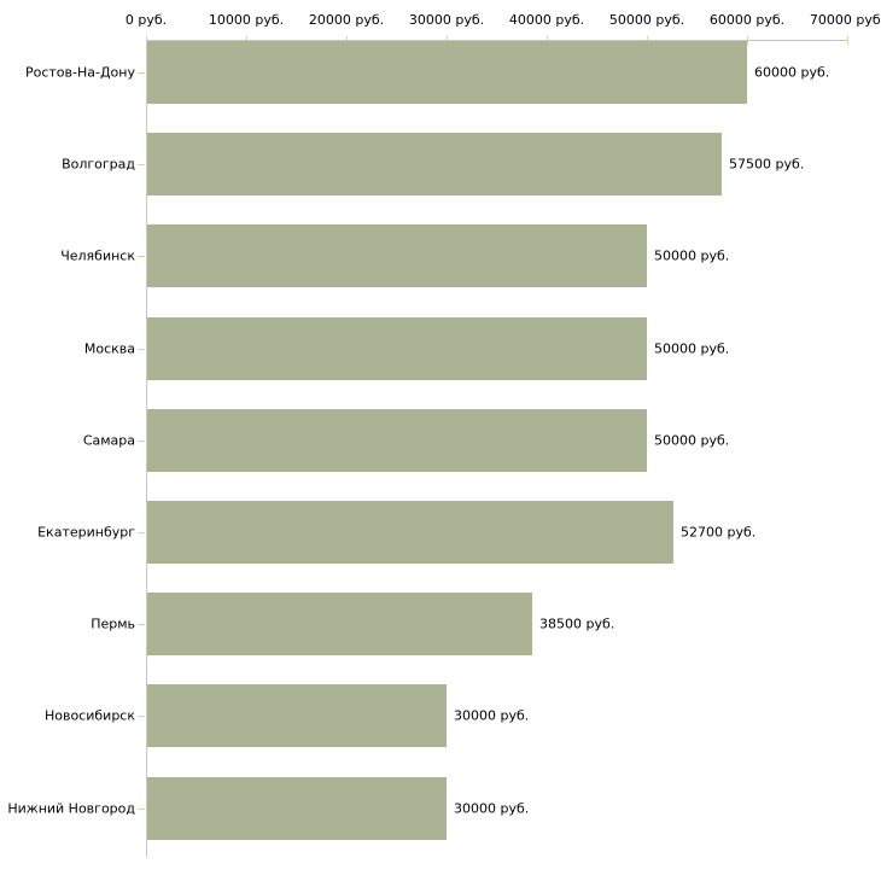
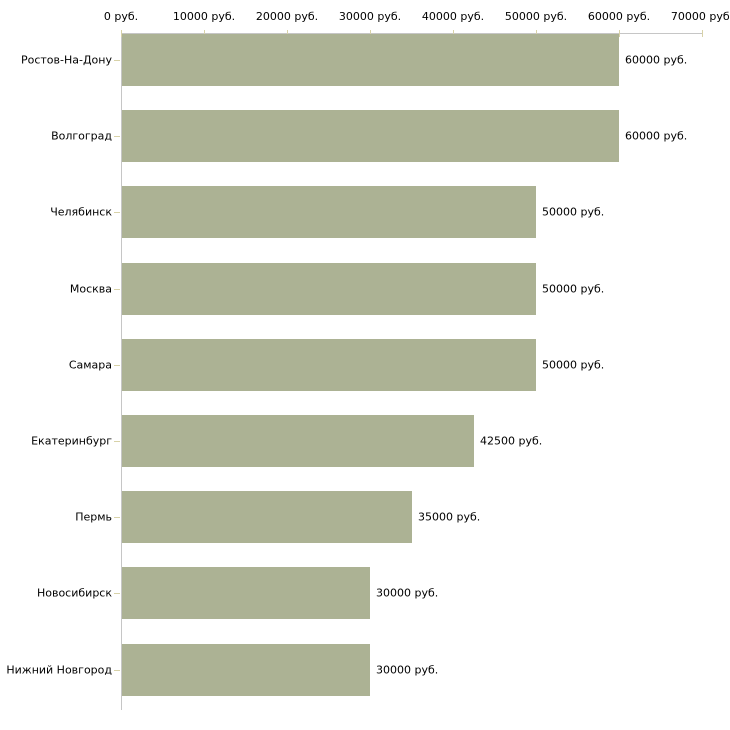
Волгоград: 57500 -> 60000
Екатеринбург: 52700 -> 42500
Пермь: 38500 -> 35000
